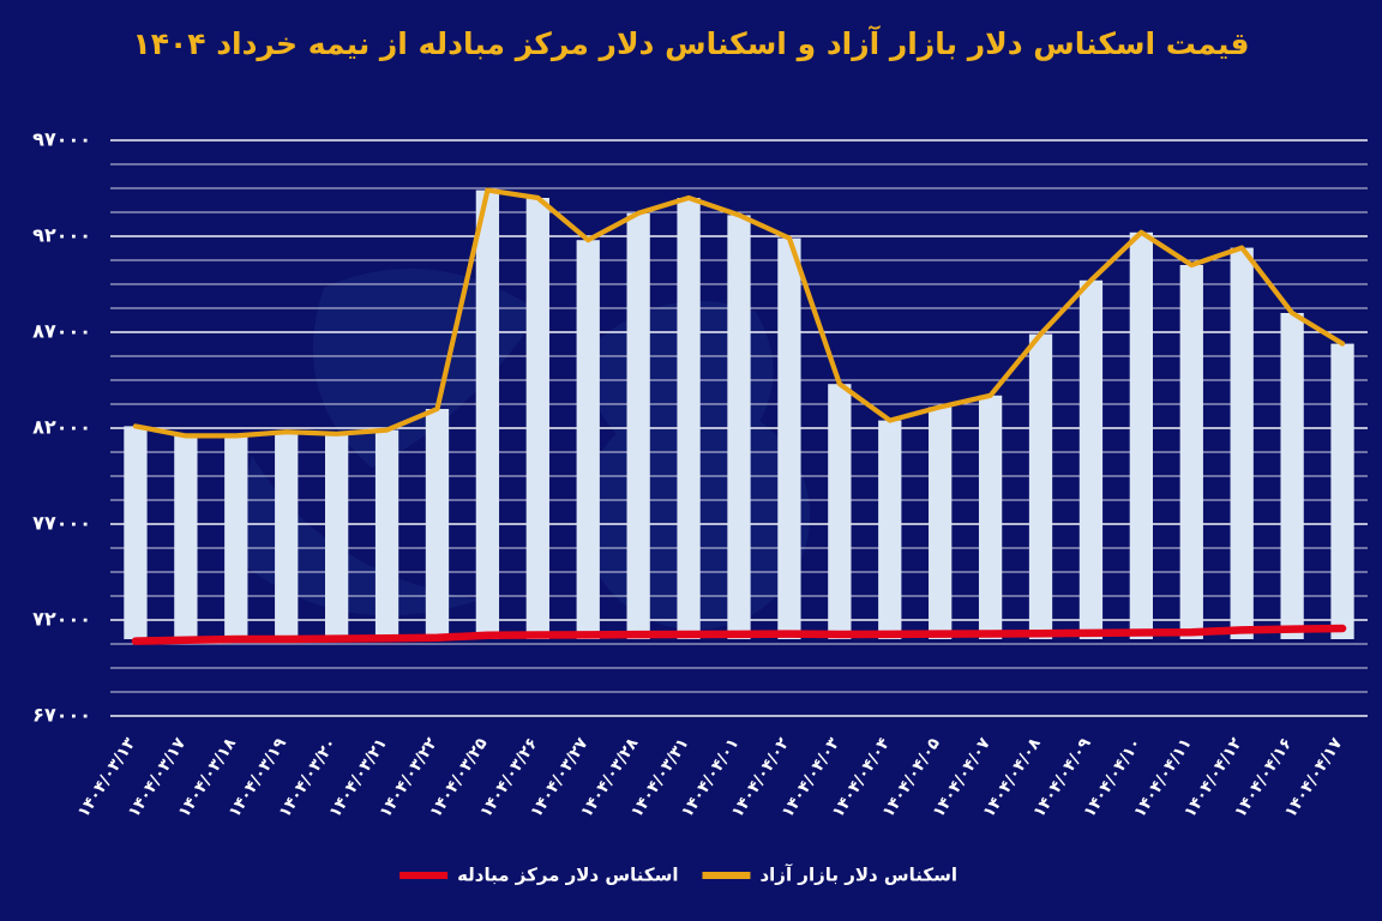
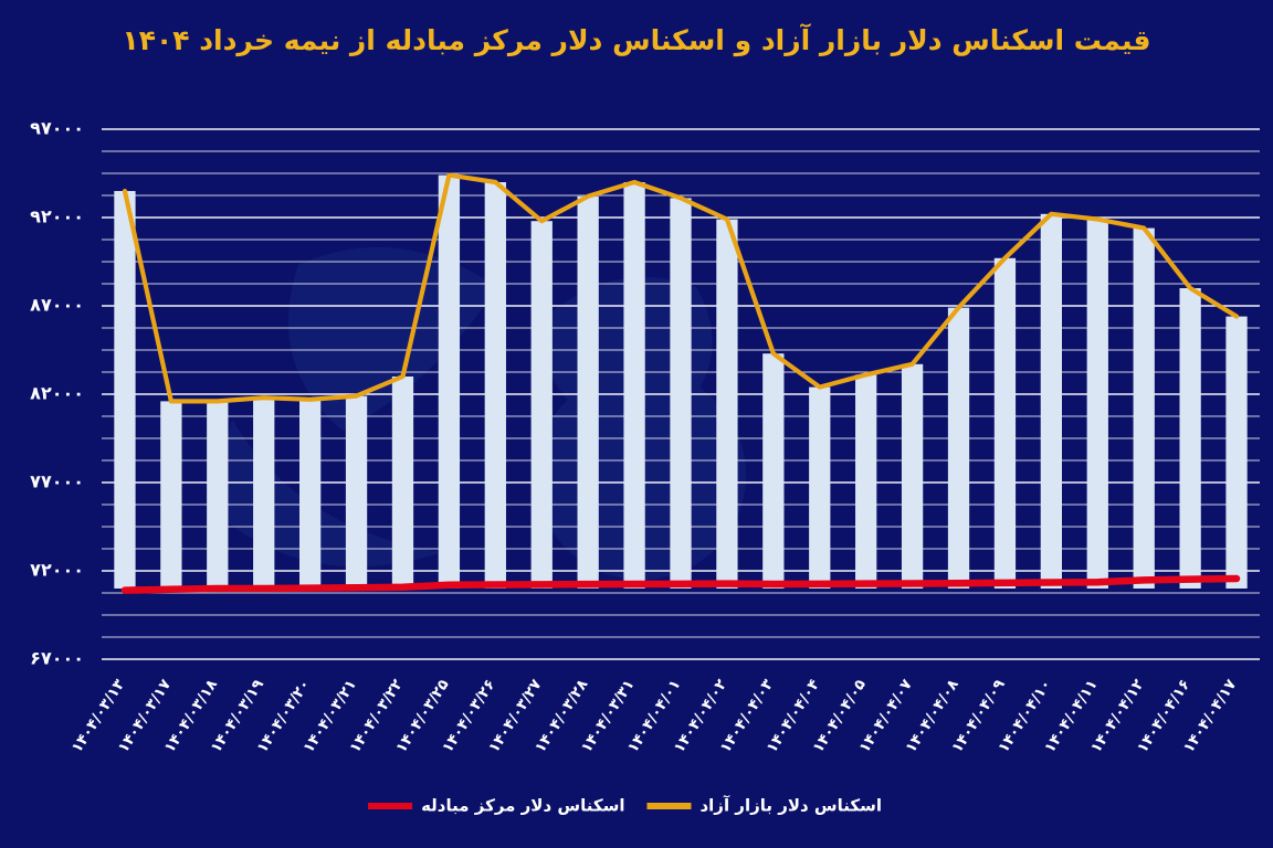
اسکناس دلار بازار آزاد/۱۴۰۴/۰۳/۱۳: 82100 -> 93500
اسکناس دلار بازار آزاد/۱۴۰۴/۰۴/۱۱: 90500 -> 91900
